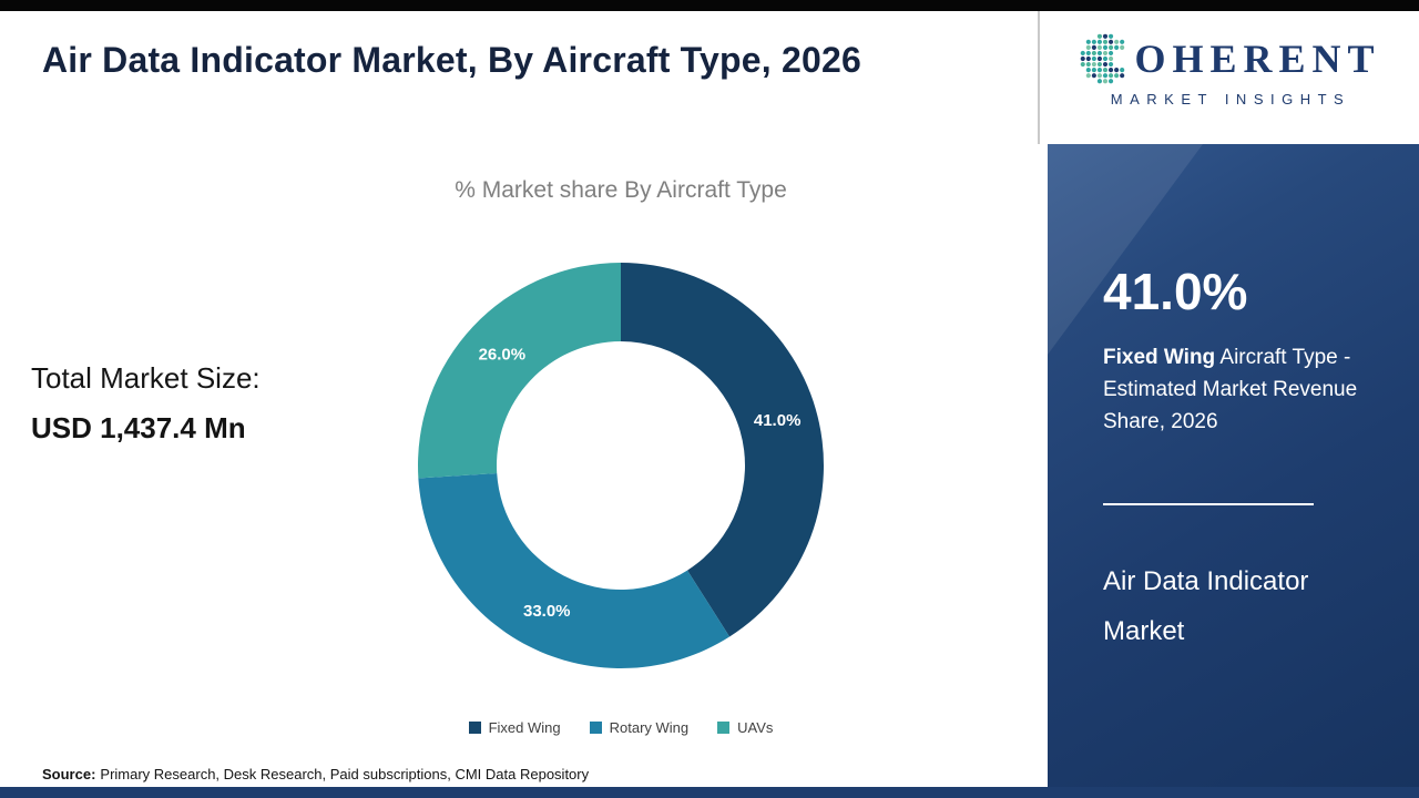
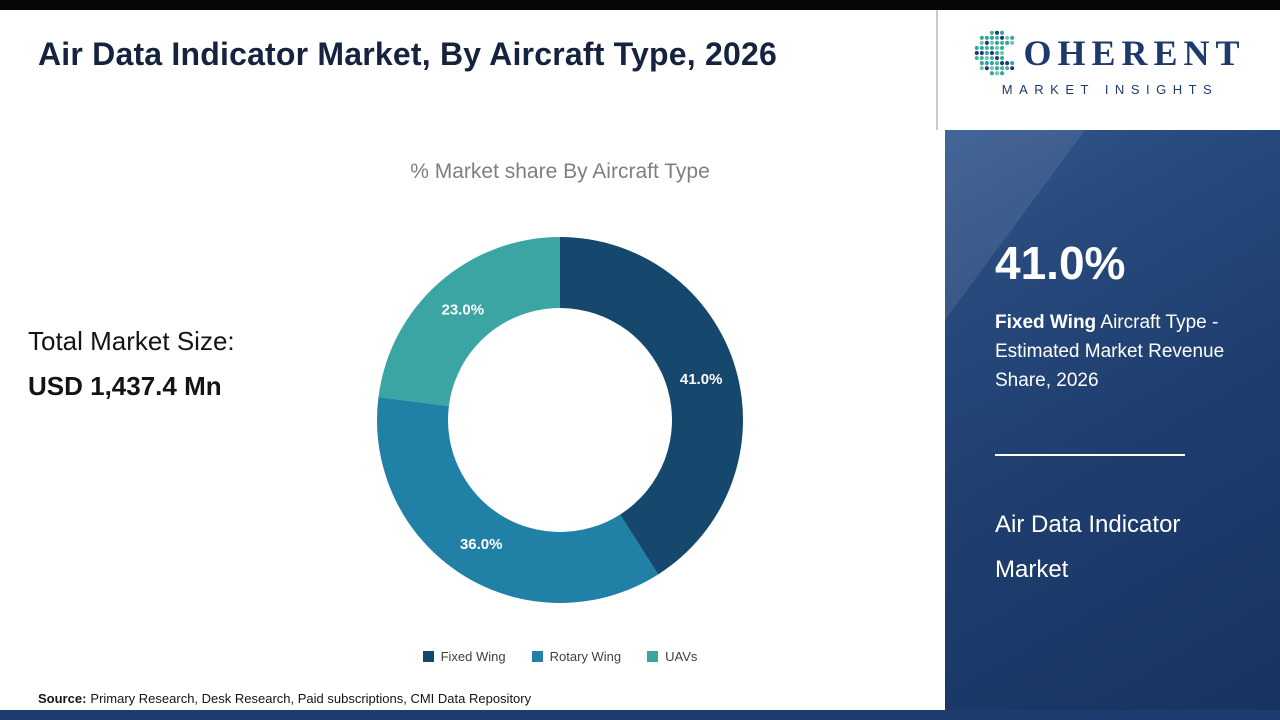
Rotary Wing: 33.0% -> 36.0%
UAVs: 26.0% -> 23.0%
